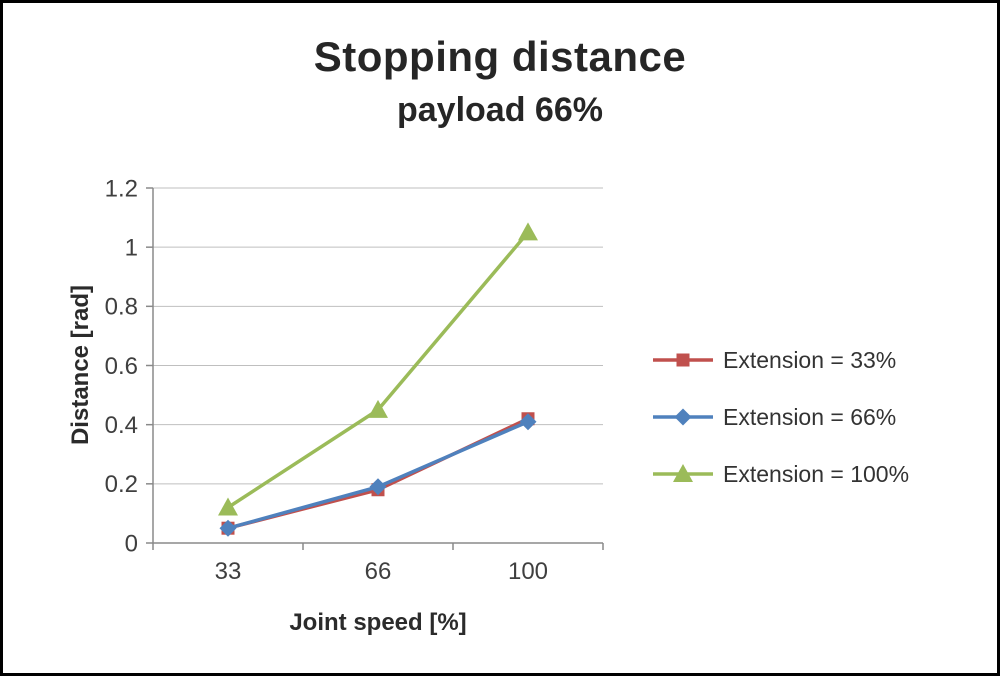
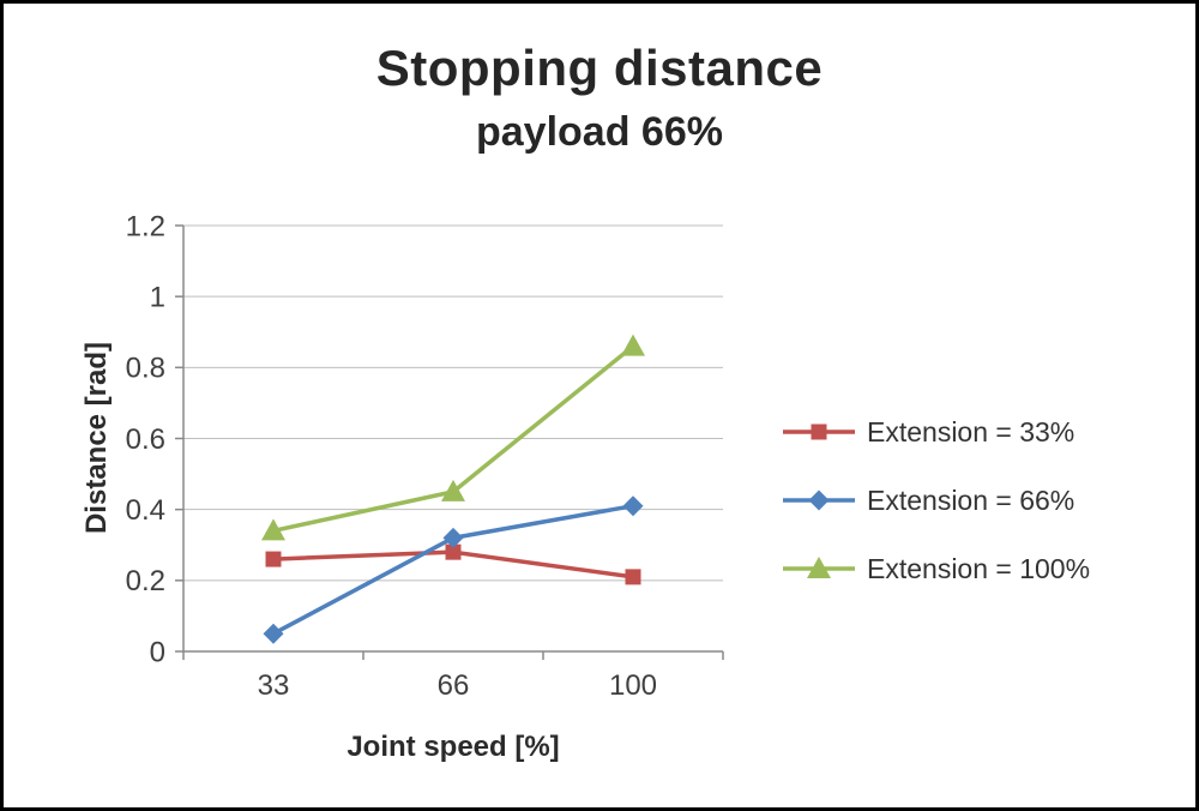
Extension = 33%/33: 0.05 -> 0.26
Extension = 100%/33: 0.12 -> 0.34
Extension = 33%/66: 0.18 -> 0.28
Extension = 66%/66: 0.19 -> 0.32
Extension = 33%/100: 0.42 -> 0.21
Extension = 100%/100: 1.05 -> 0.86
